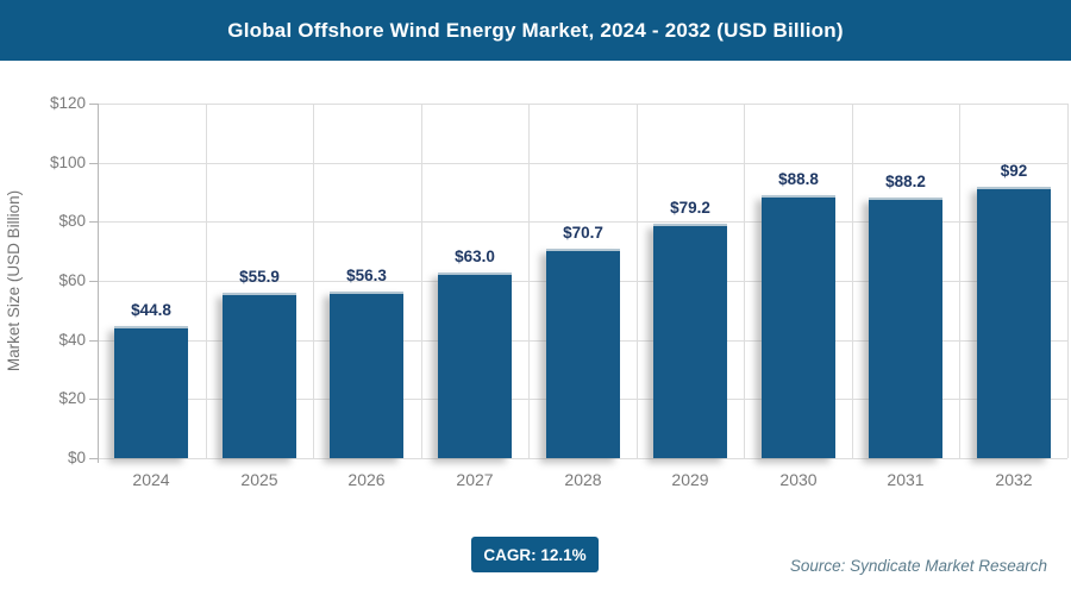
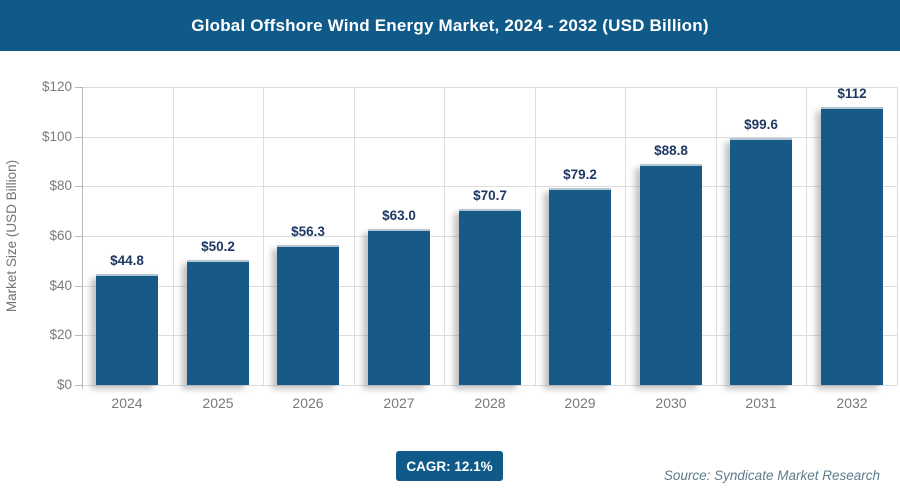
2025: $55.9 -> $50.2
2031: $88.2 -> $99.6
2032: $92 -> $112
